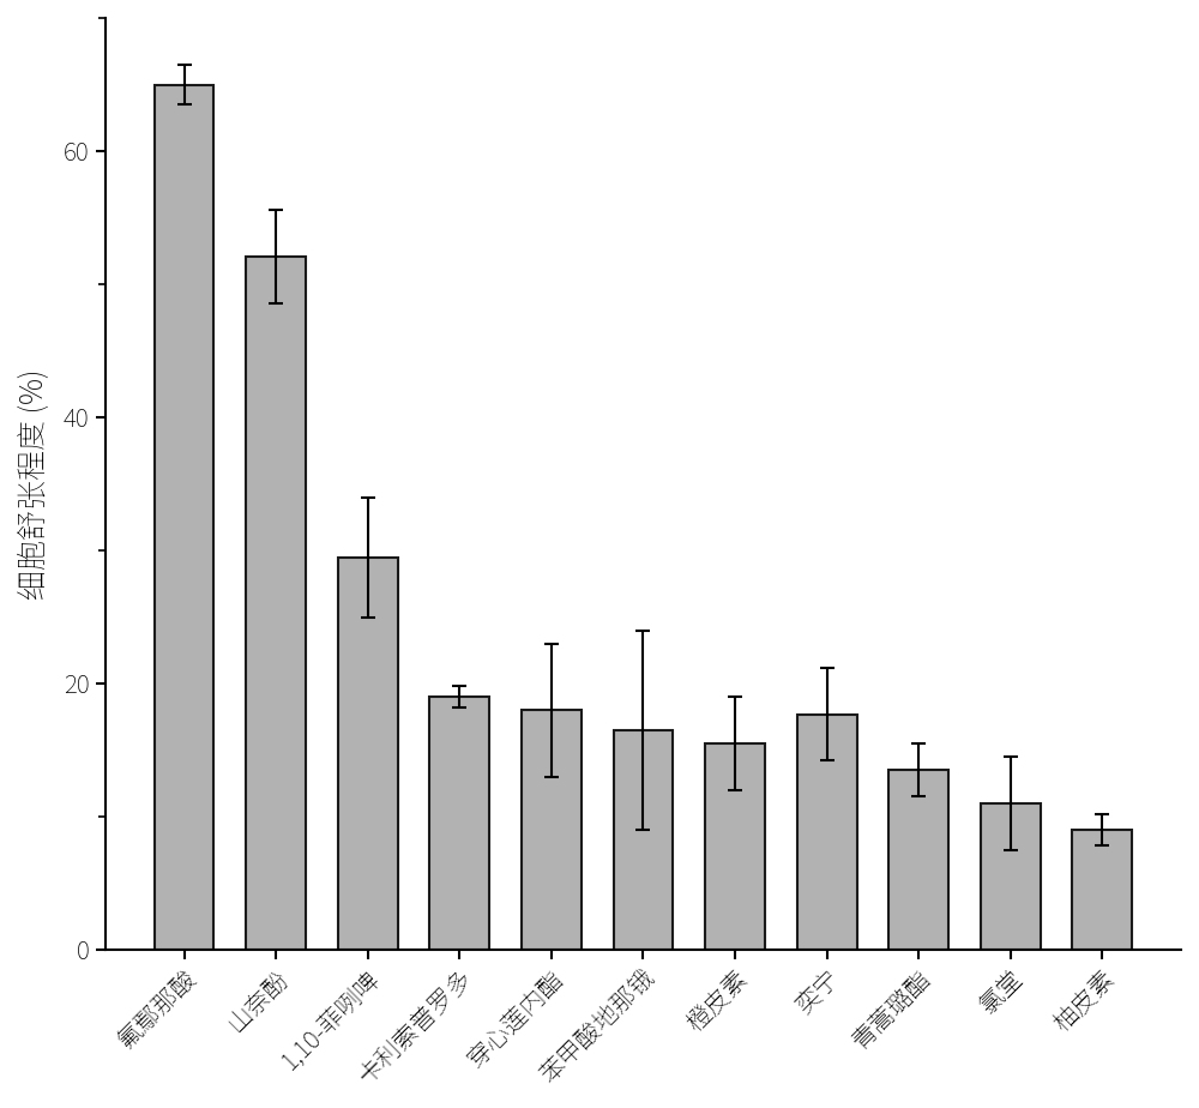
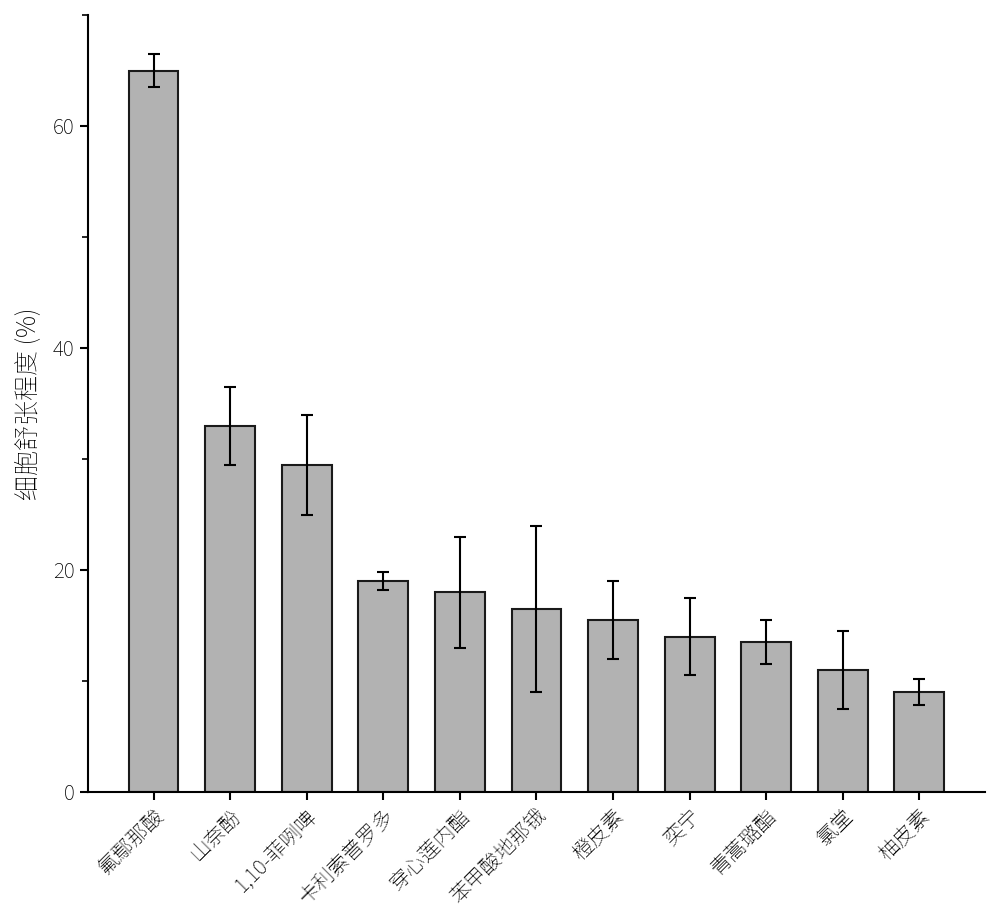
山奈酚: 52.1 -> 33.0
奕宁: 17.7 -> 14.0
